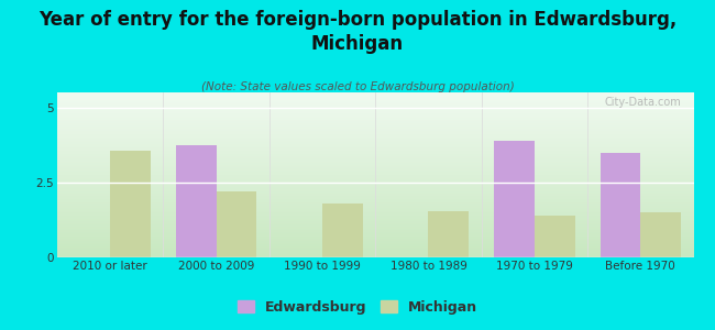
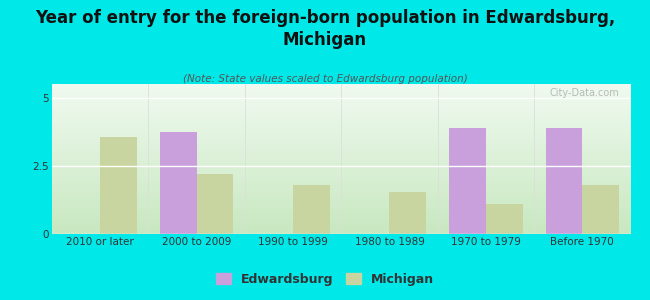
Michigan/1970 to 1979: 1.40 -> 1.10
Edwardsburg/Before 1970: 3.50 -> 3.90
Michigan/Before 1970: 1.50 -> 1.80
